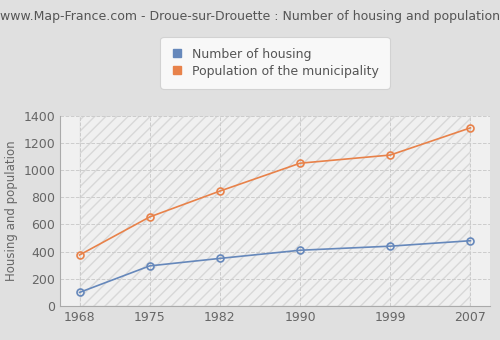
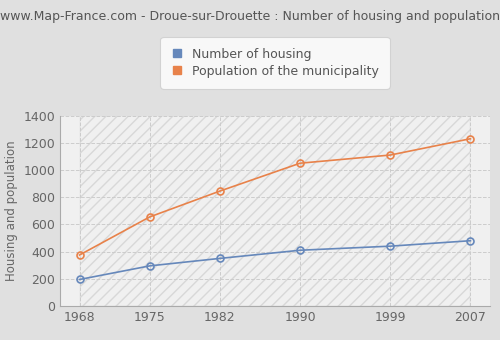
Number of housing/1968: 100 -> 200
Population of the municipality/2007: 1310 -> 1230
